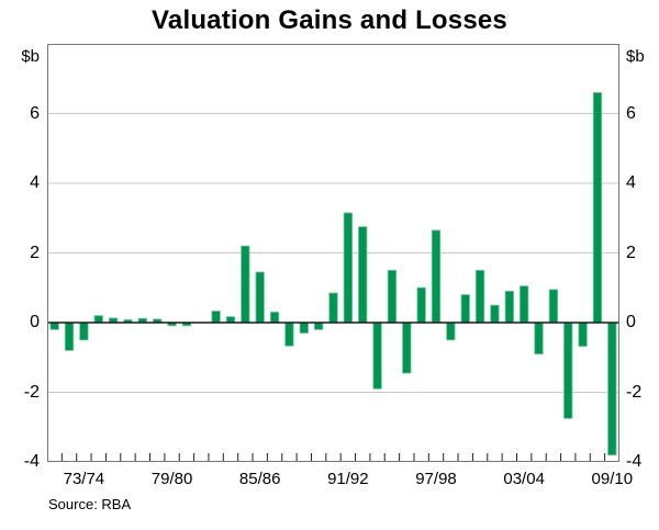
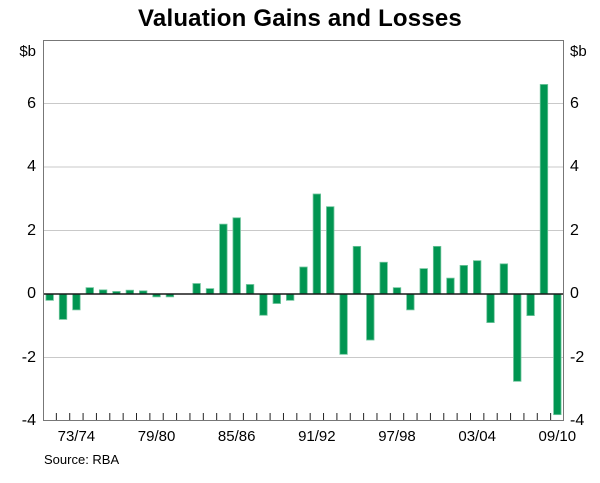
85/86: 1.4 -> 2.4
97/98: 2.6 -> 0.2
